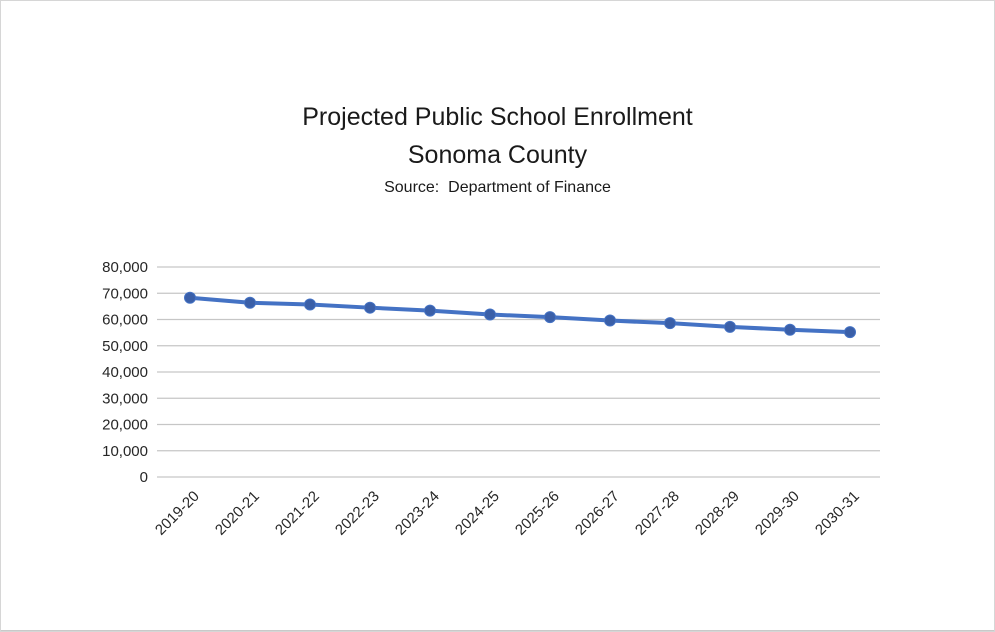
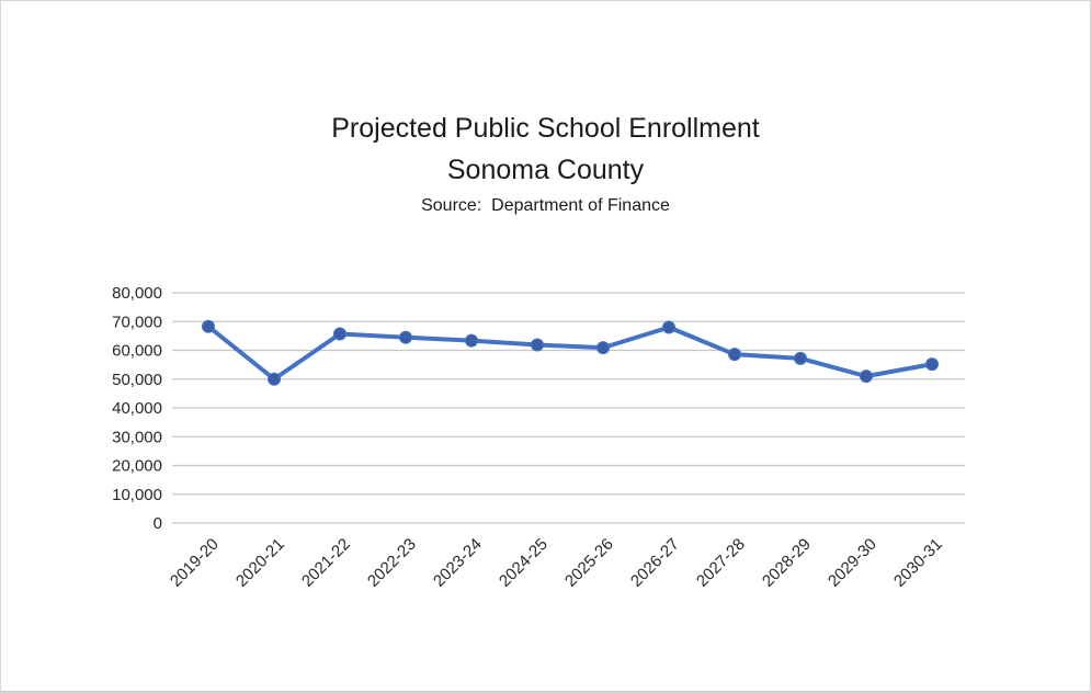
2020-21: 66000 -> 50000
2026-27: 60000 -> 68000
2029-30: 56000 -> 51000
